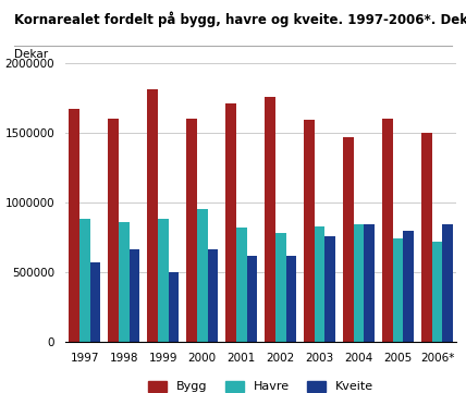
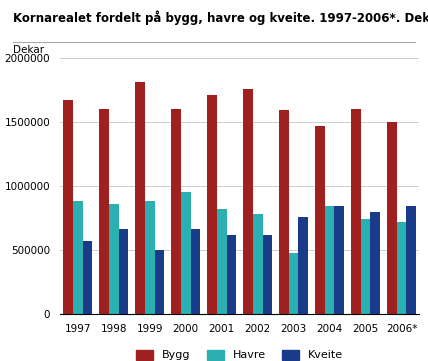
Havre/2003: 830000 -> 480000
